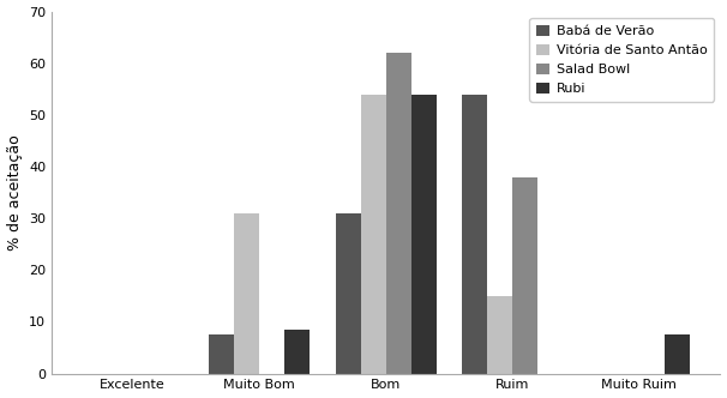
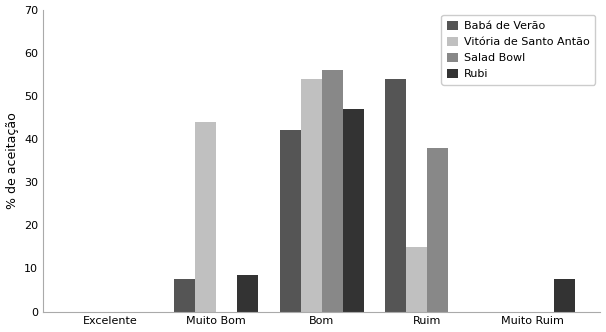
Vitória de Santo Antão/Muito Bom: 31 -> 44
Babá de Verão/Bom: 31.0 -> 42.0
Salad Bowl/Bom: 62 -> 56
Rubi/Bom: 54.0 -> 47.0
